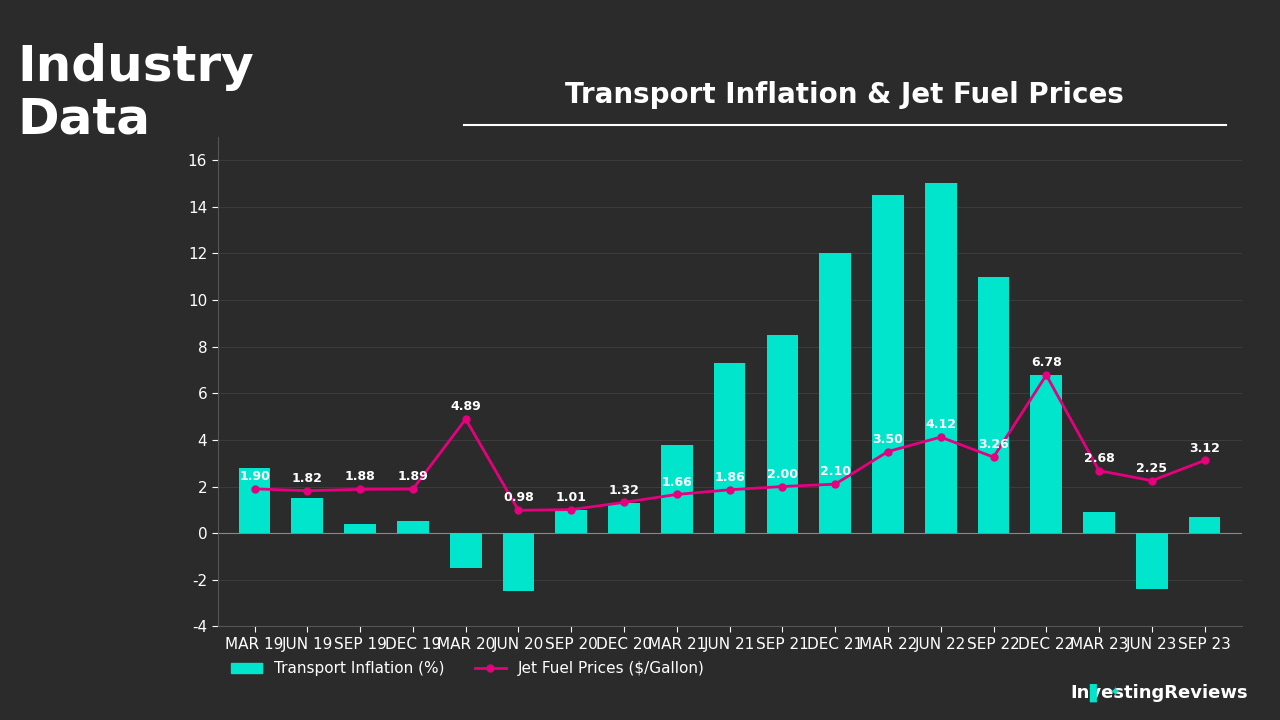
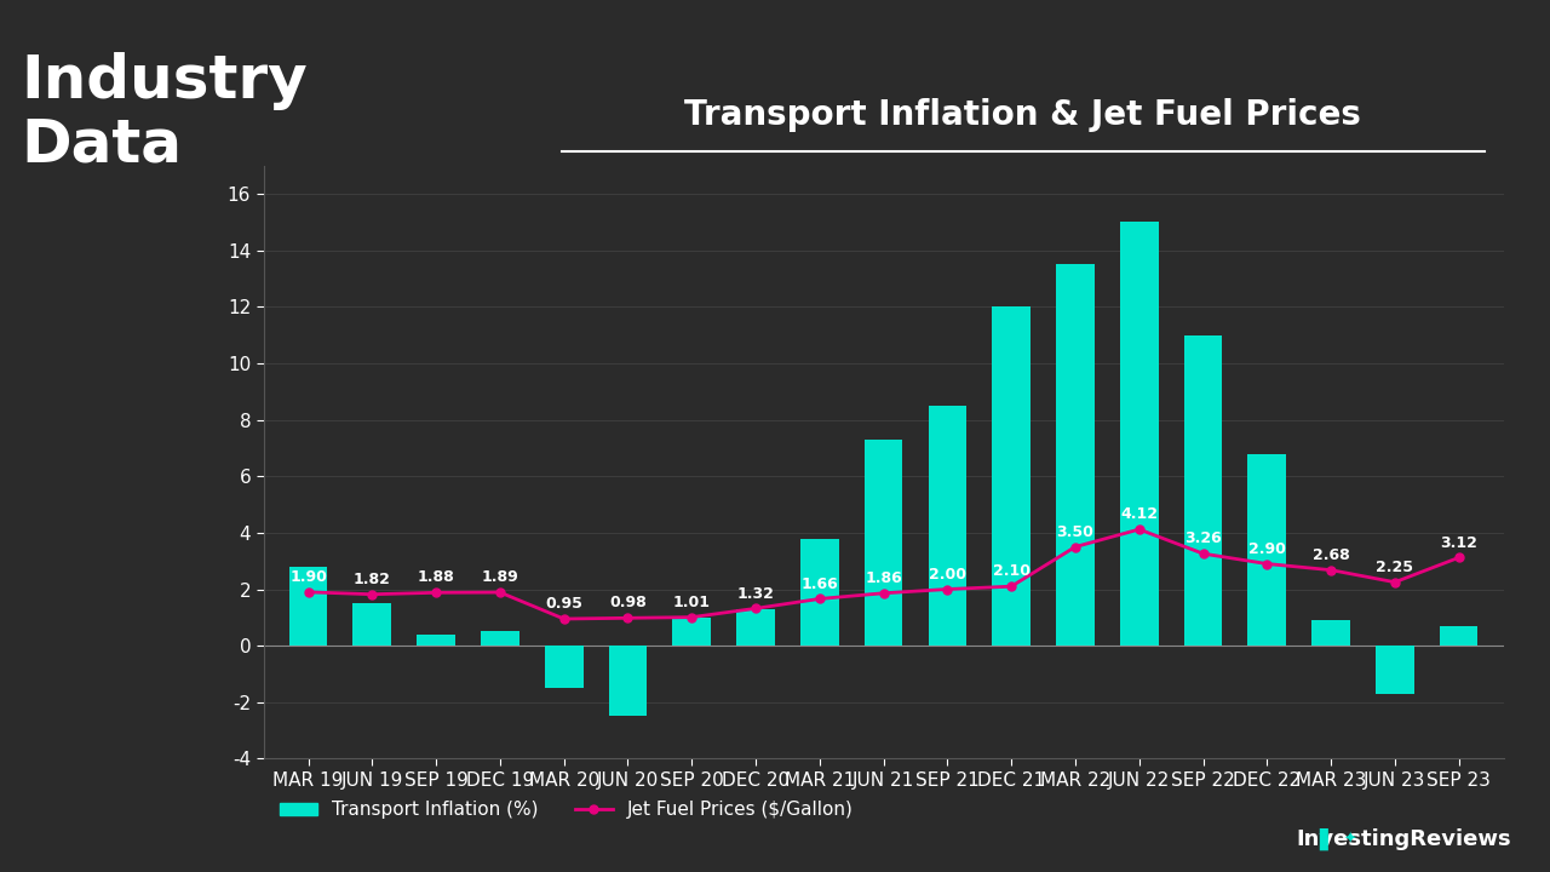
Jet Fuel Prices ($/Gallon)/MAR 20: 4.89 -> 0.95
Transport Inflation (%)/MAR 22: 14.5 -> 13.5
Jet Fuel Prices ($/Gallon)/DEC 22: 6.78 -> 2.90
Transport Inflation (%)/JUN 23: -2.4 -> -1.7
